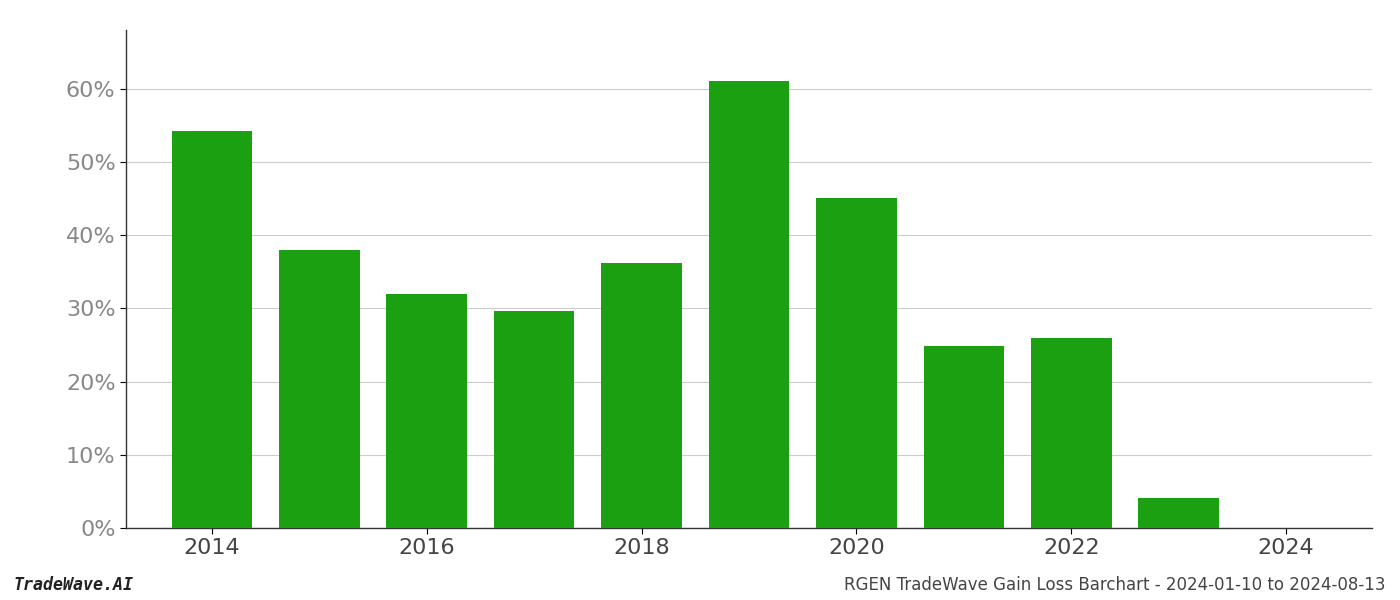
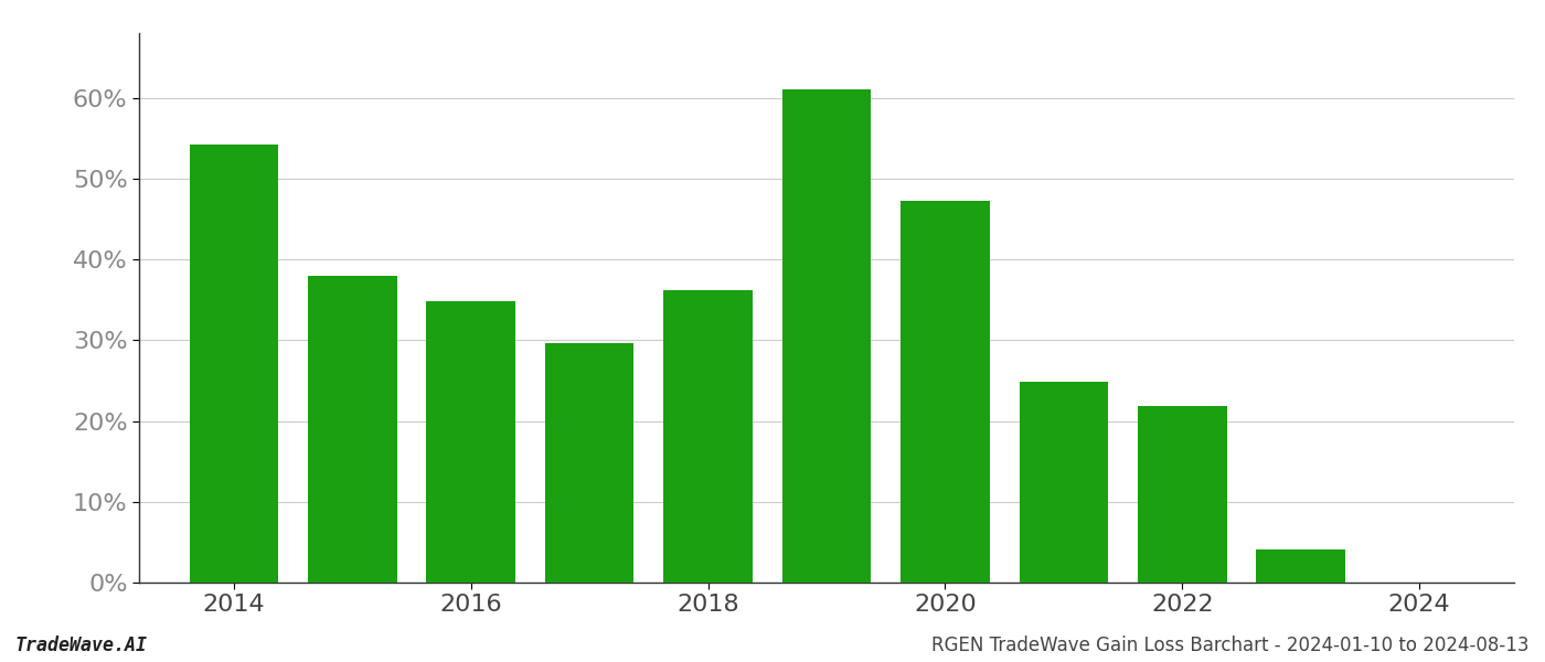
2016: 32.0% -> 34.8%
2020: 45.0% -> 47.2%
2022: 26.0% -> 21.8%
